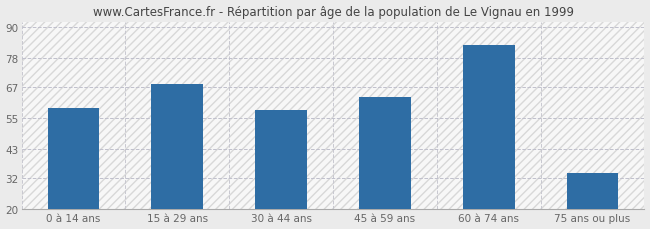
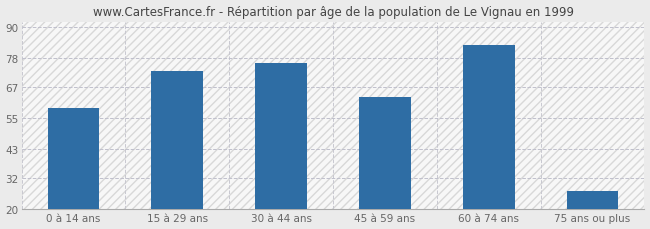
15 à 29 ans: 68 -> 73
30 à 44 ans: 58 -> 76
75 ans ou plus: 34 -> 27
